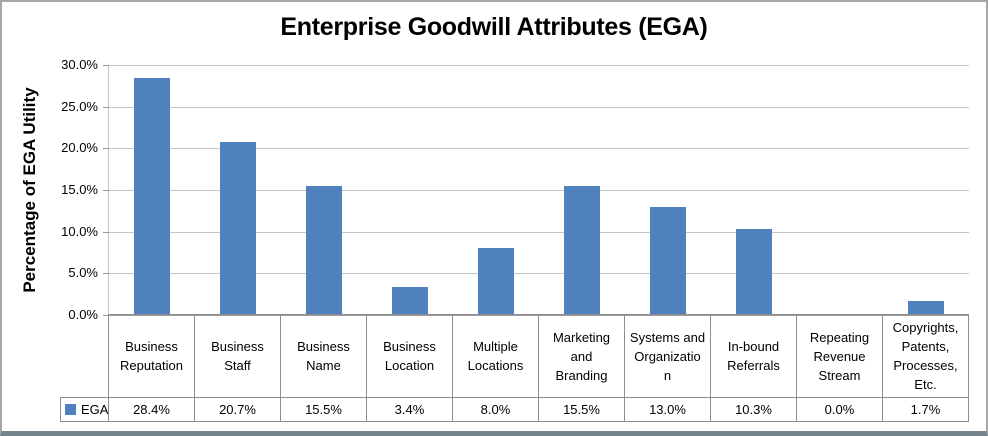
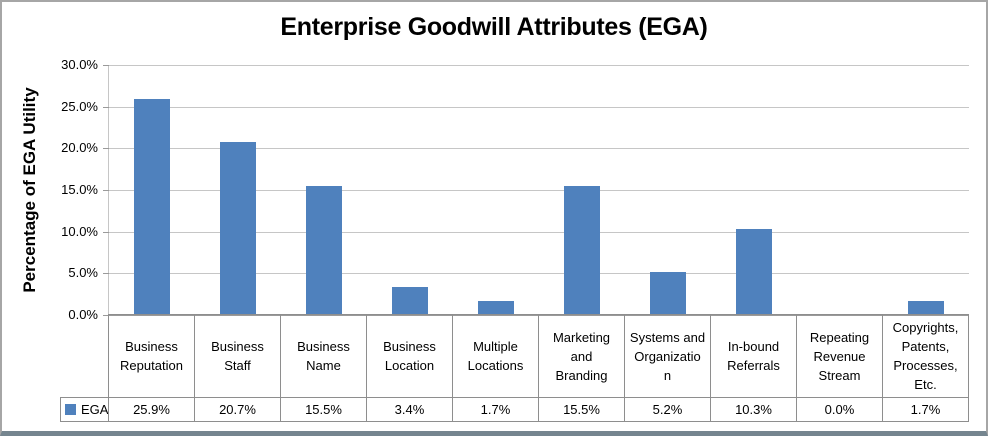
Business Reputation: 28.4% -> 25.9%
Multiple Locations: 8.0% -> 1.7%
Systems and Organization: 13.0% -> 5.2%
